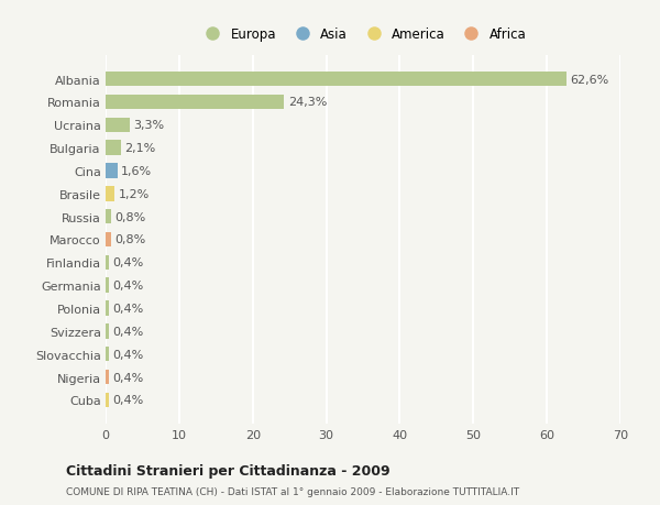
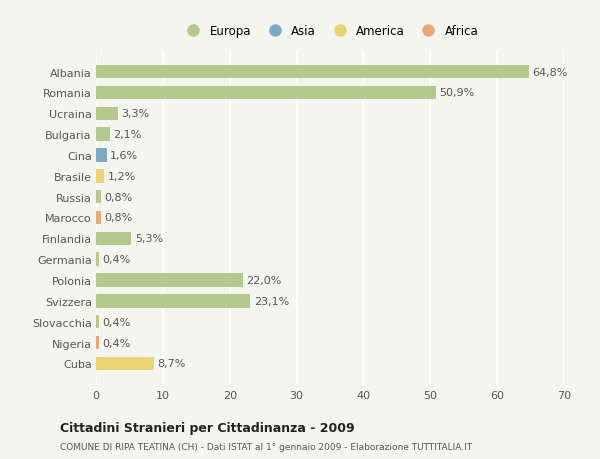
Albania: 62,6% -> 64,8%
Romania: 24,3% -> 50,9%
Finlandia: 0,4% -> 5,3%
Polonia: 0,4% -> 22,0%
Svizzera: 0,4% -> 23,1%
Cuba: 0,4% -> 8,7%
